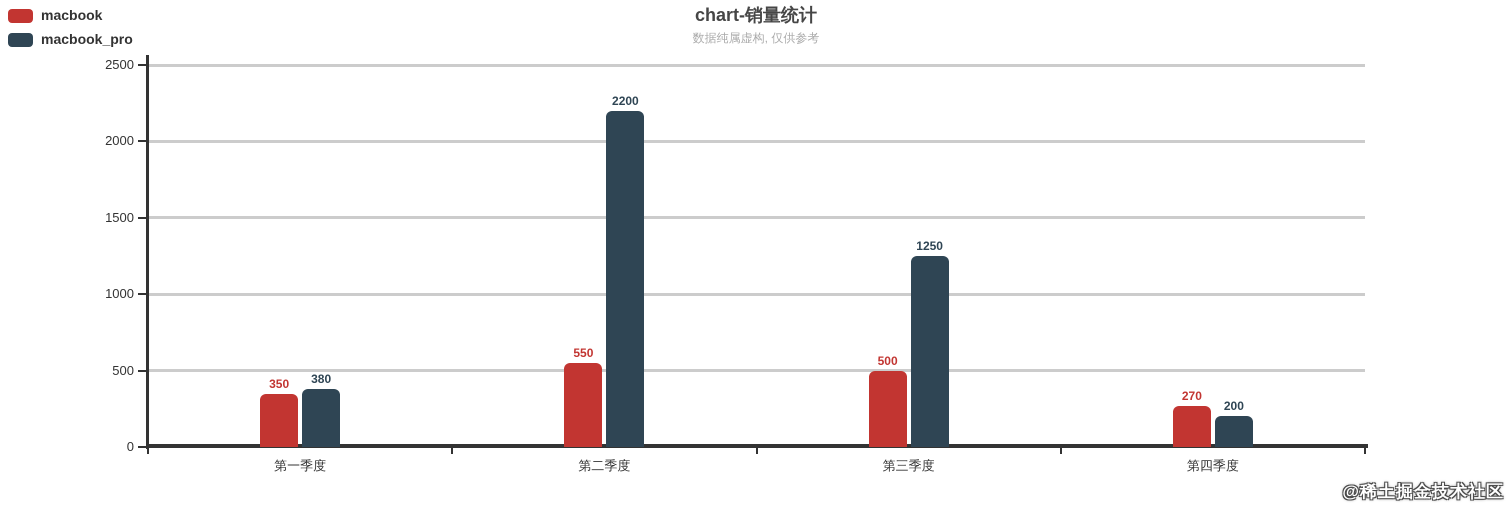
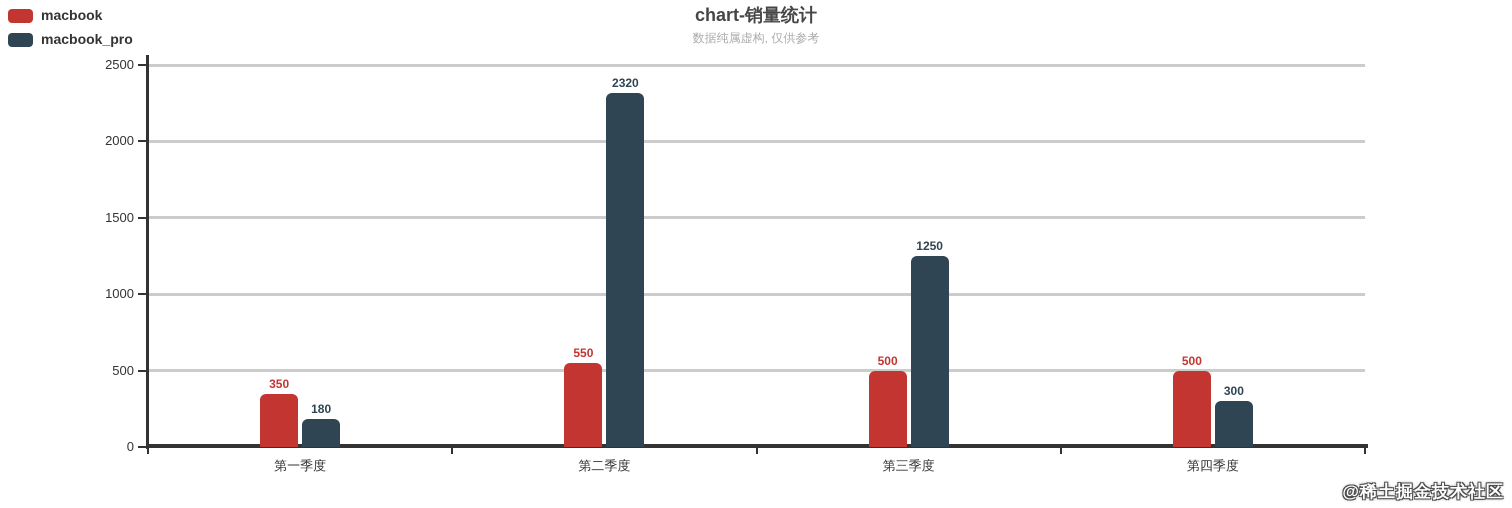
macbook_pro/第一季度: 380 -> 180
macbook_pro/第二季度: 2200 -> 2320
macbook/第四季度: 270 -> 500
macbook_pro/第四季度: 200 -> 300
